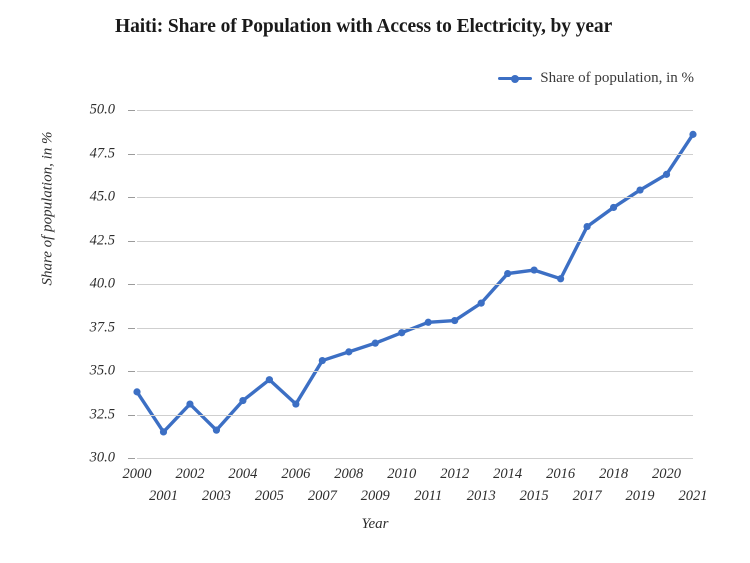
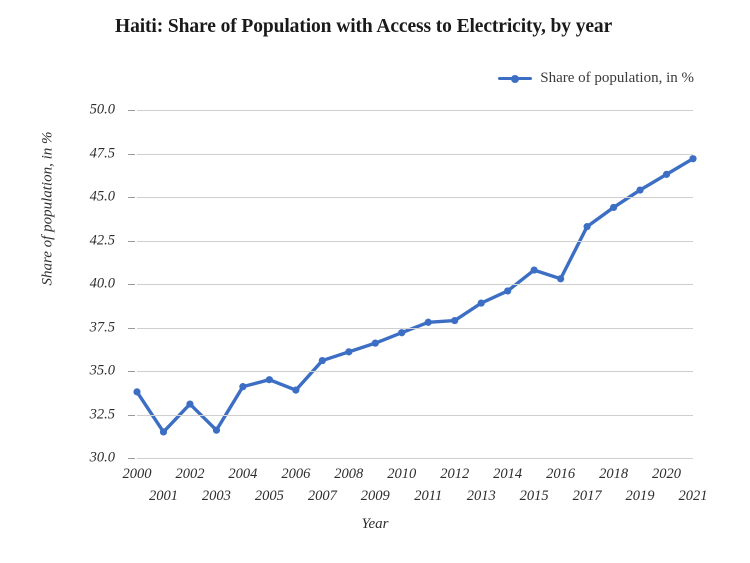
2004: 33.3 -> 34.1
2006: 33.1 -> 33.9
2014: 40.6 -> 39.6
2021: 48.6 -> 47.2
